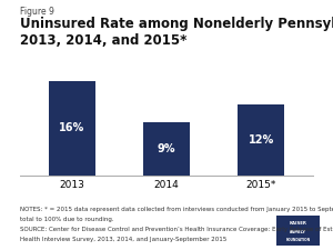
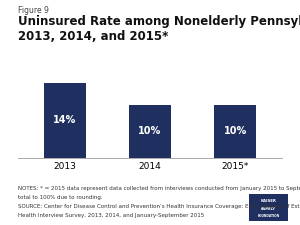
2013: 16% -> 14%
2014: 9% -> 10%
2015*: 12% -> 10%
